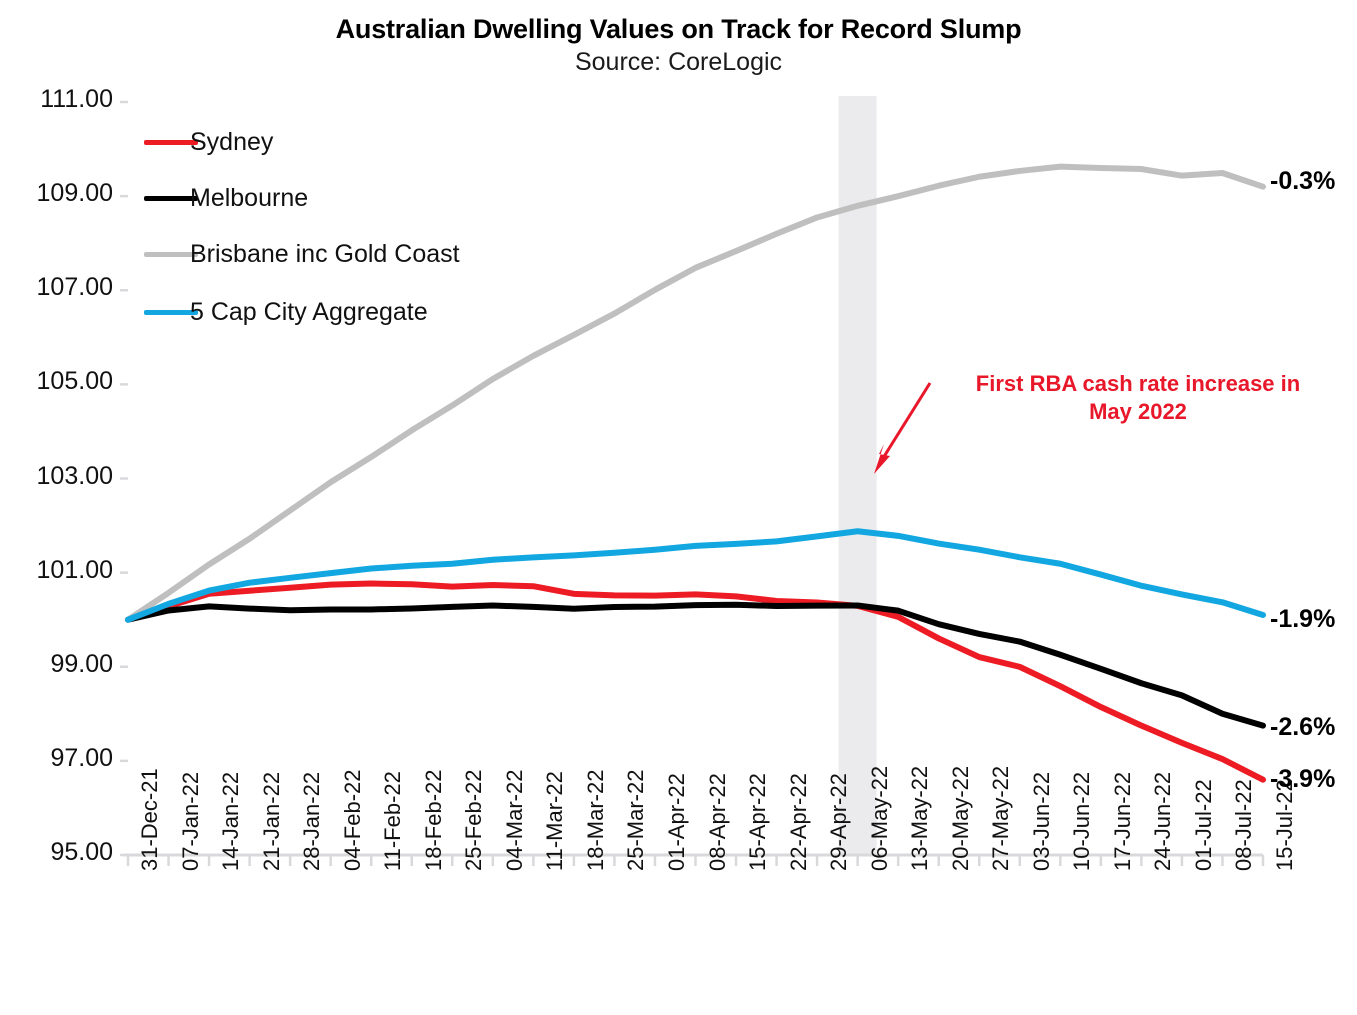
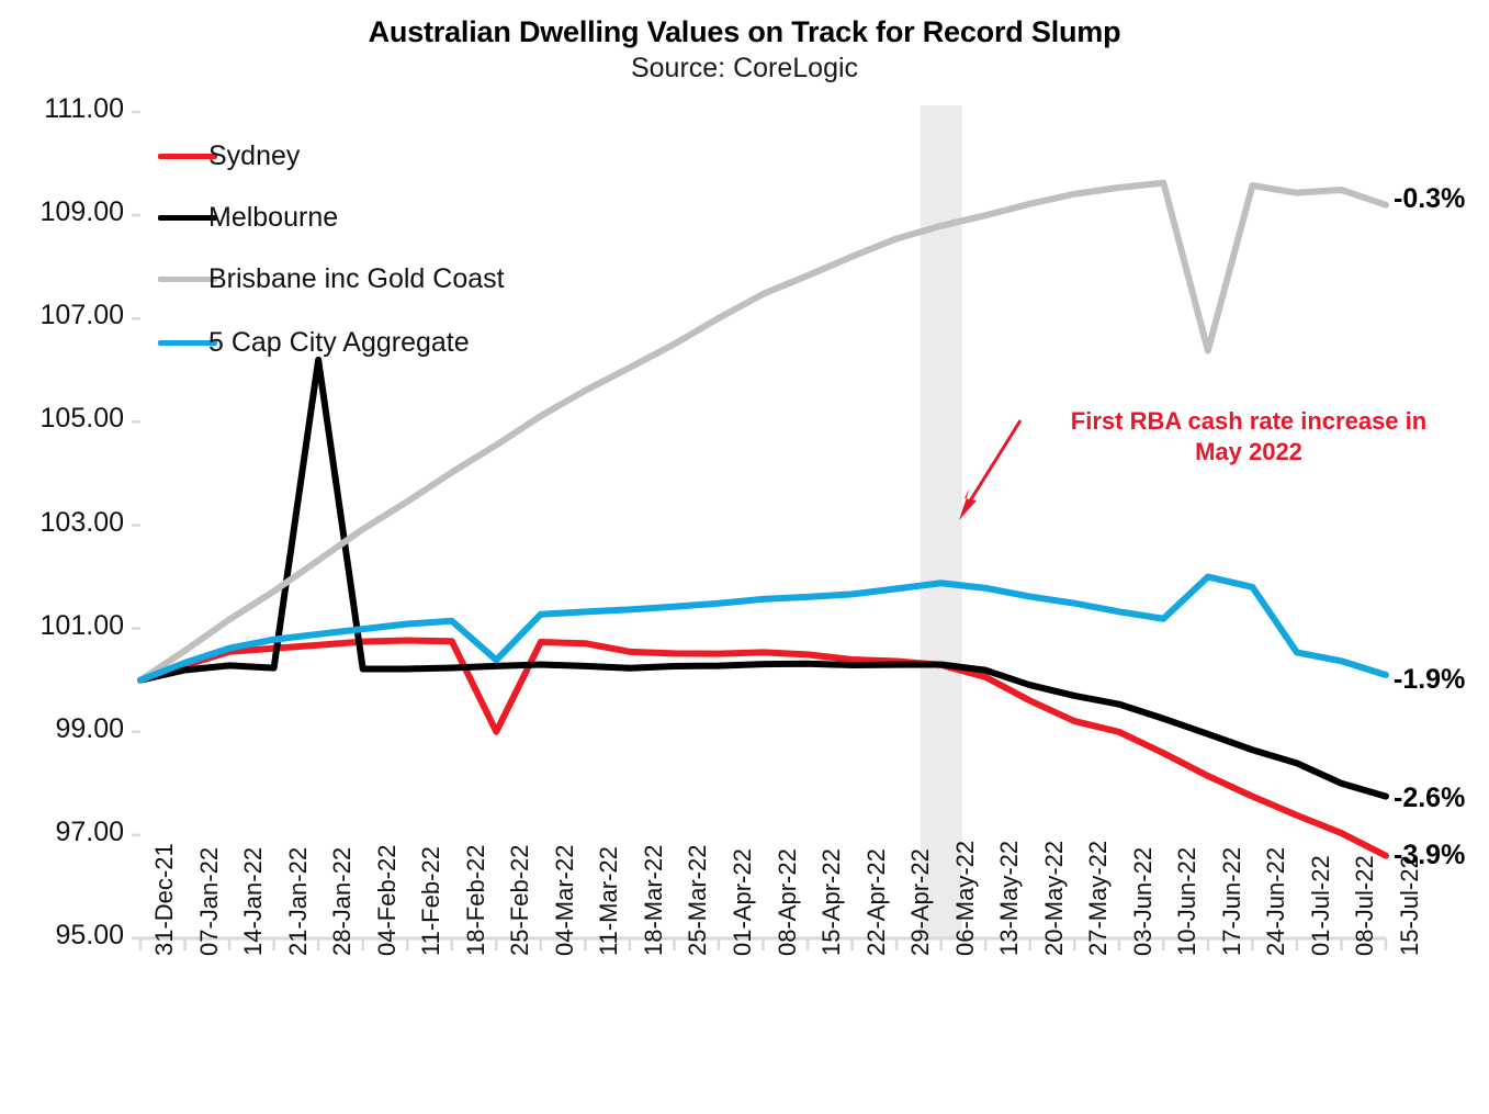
Melbourne/28-Jan-22: 100.2 -> 106.2
Sydney/25-Feb-22: 100.7 -> 99.0
5 Cap City Aggregate/25-Feb-22: 101.2 -> 100.4
Brisbane inc Gold Coast/17-Jun-22: 109.6 -> 106.4
5 Cap City Aggregate/17-Jun-22: 101.0 -> 102.0
5 Cap City Aggregate/24-Jun-22: 100.7 -> 101.8
